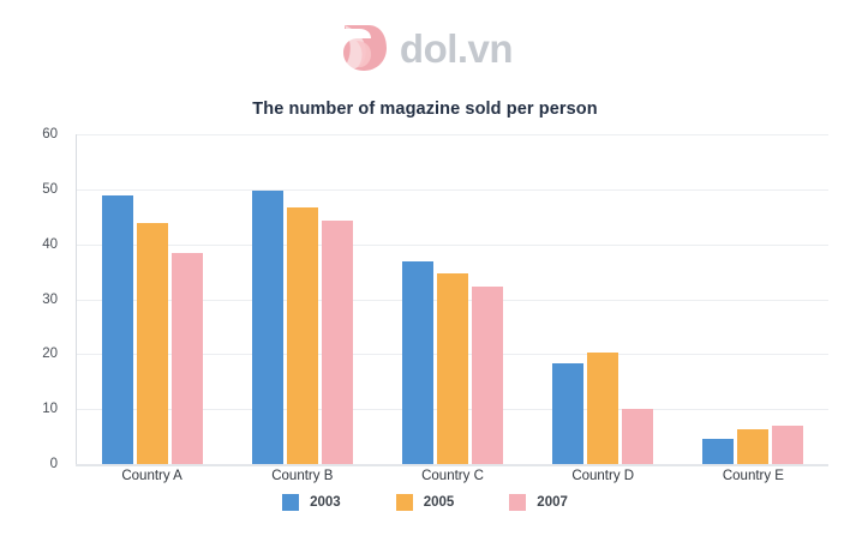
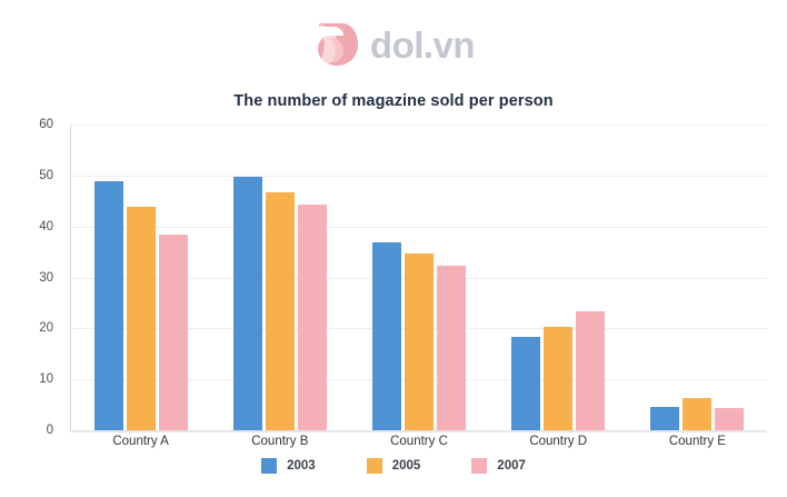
2007/Country D: 10 -> 23
2007/Country E: 7 -> 4
